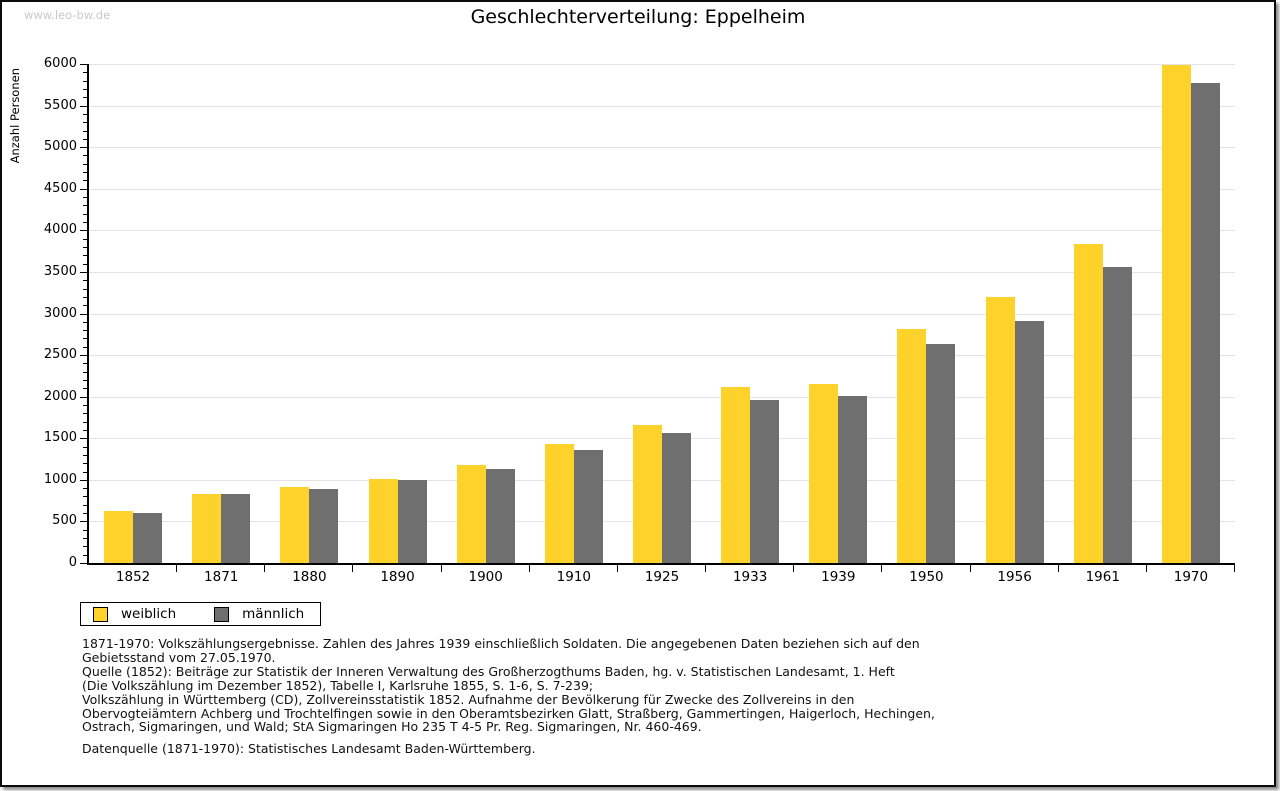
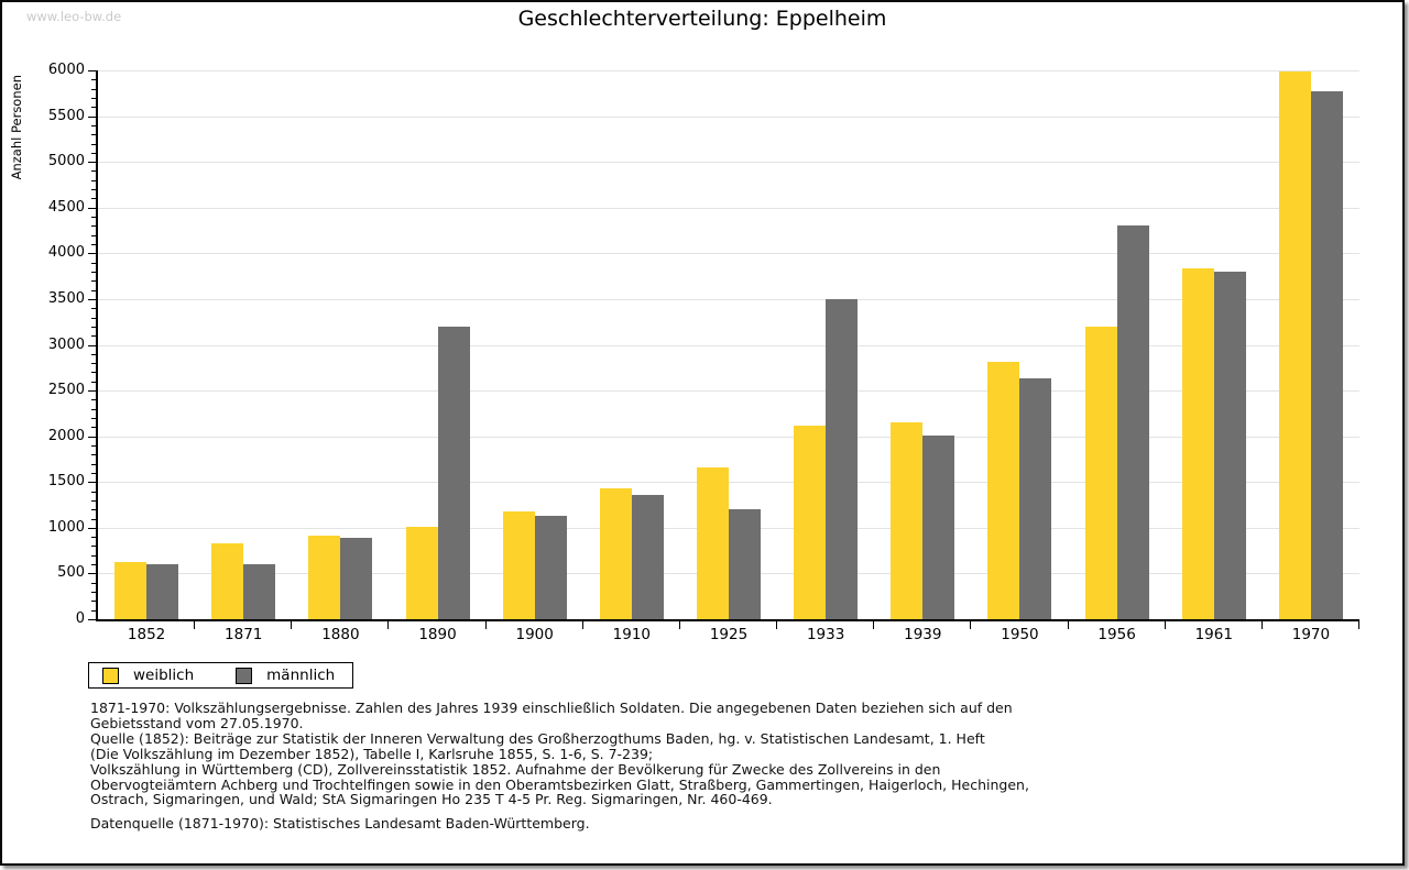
männlich/1871: 800 -> 600
männlich/1890: 1000 -> 3200
männlich/1925: 1600 -> 1200
männlich/1933: 2000 -> 3500
männlich/1956: 2900 -> 4300
männlich/1961: 3600 -> 3800
